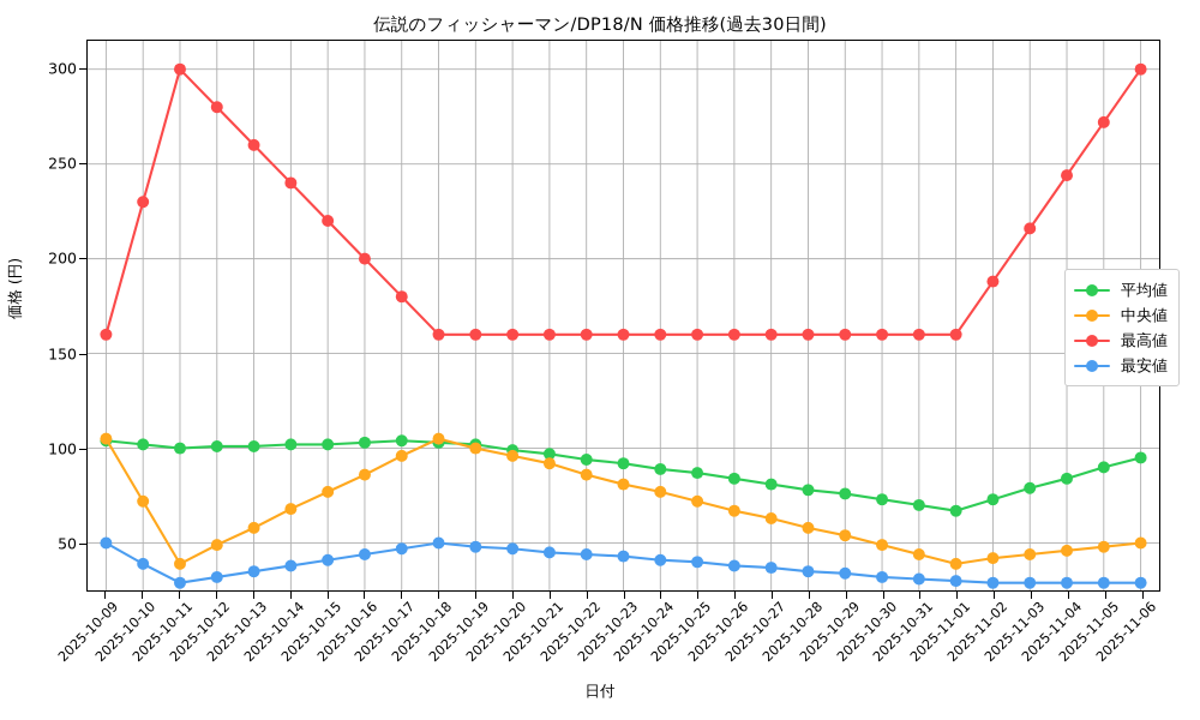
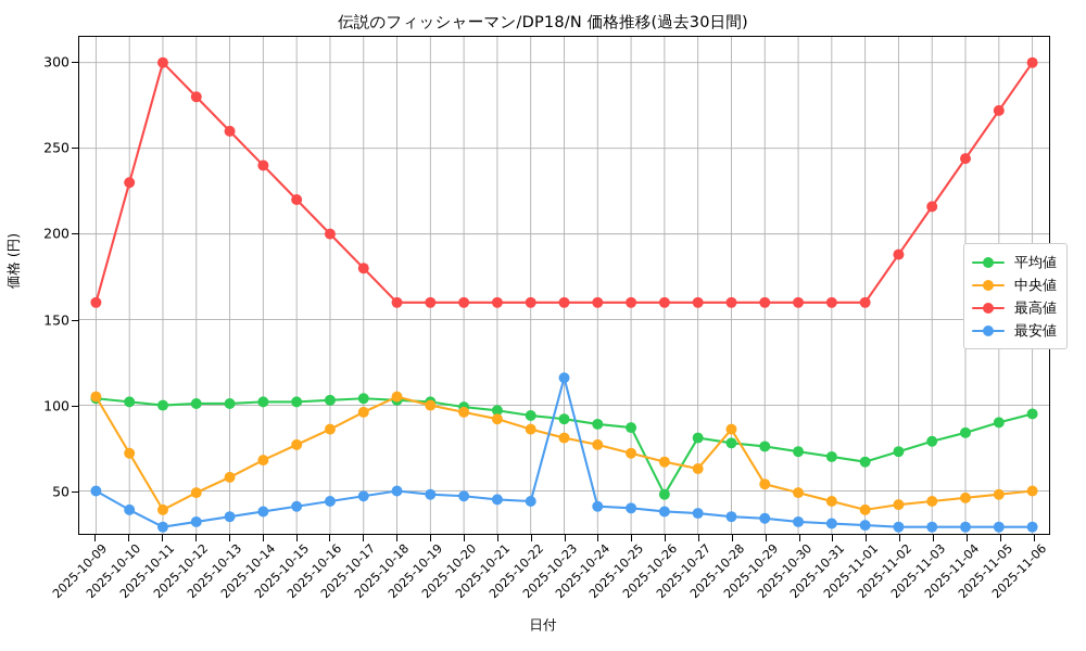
最安値/2025-10-23: 43 -> 116
平均値/2025-10-26: 84 -> 48
中央値/2025-10-28: 58 -> 86
